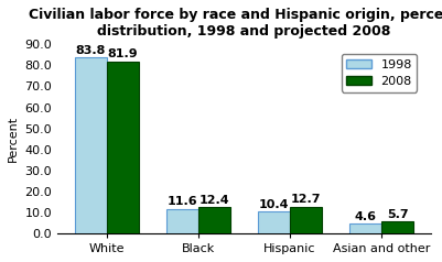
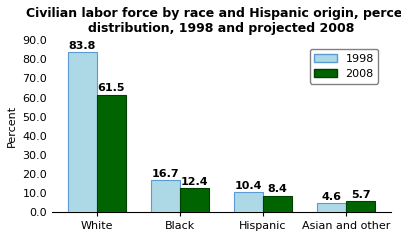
2008/White: 81.9 -> 61.5
1998/Black: 11.6 -> 16.7
2008/Hispanic: 12.7 -> 8.4
